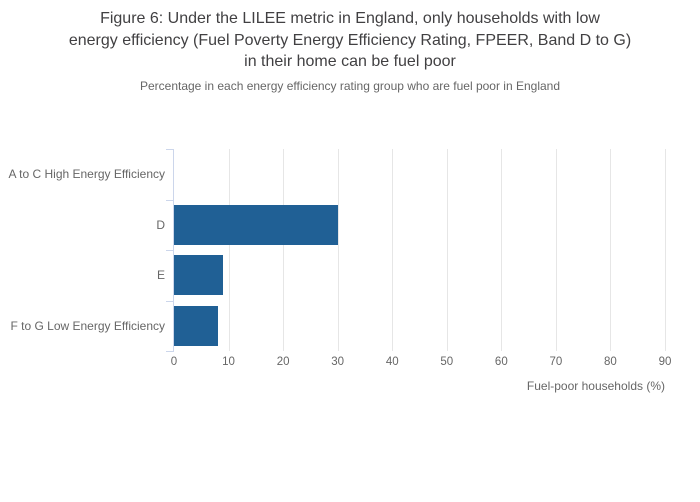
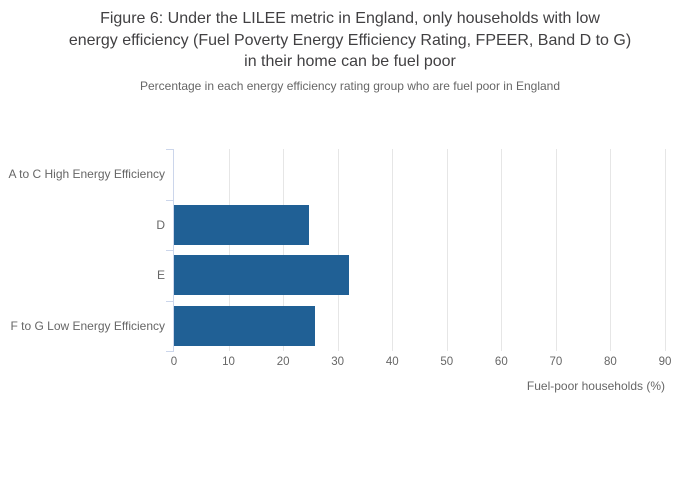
D: 30 -> 25
E: 9 -> 32
F to G Low Energy Efficiency: 8 -> 26
